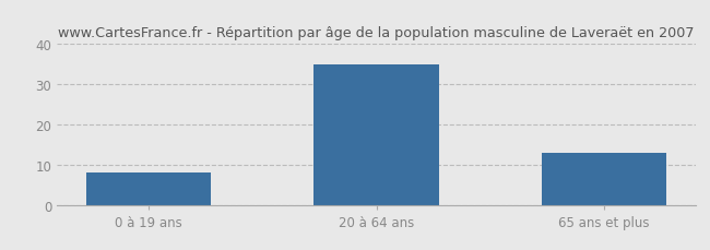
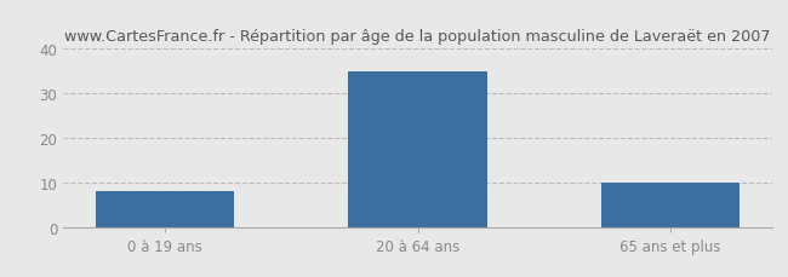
65 ans et plus: 13 -> 10
